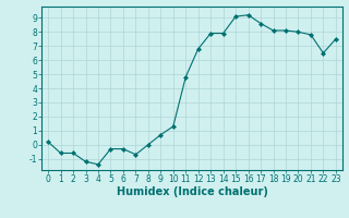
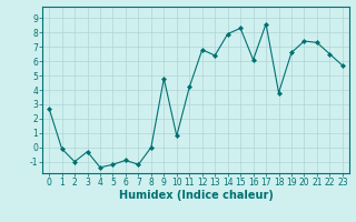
0: 0.2 -> 2.7
1: -0.6 -> -0.1
2: -0.6 -> -1.0
3: -1.2 -> -0.3
5: -0.3 -> -1.2
6: -0.3 -> -0.9
7: -0.7 -> -1.2
9: 0.7 -> 4.8
10: 1.3 -> 0.8
11: 4.8 -> 4.2
13: 7.9 -> 6.4
15: 9.1 -> 8.3
16: 9.2 -> 6.1
18: 8.1 -> 3.8
19: 8.1 -> 6.6
20: 8.0 -> 7.4
21: 7.8 -> 7.3
23: 7.5 -> 5.7
